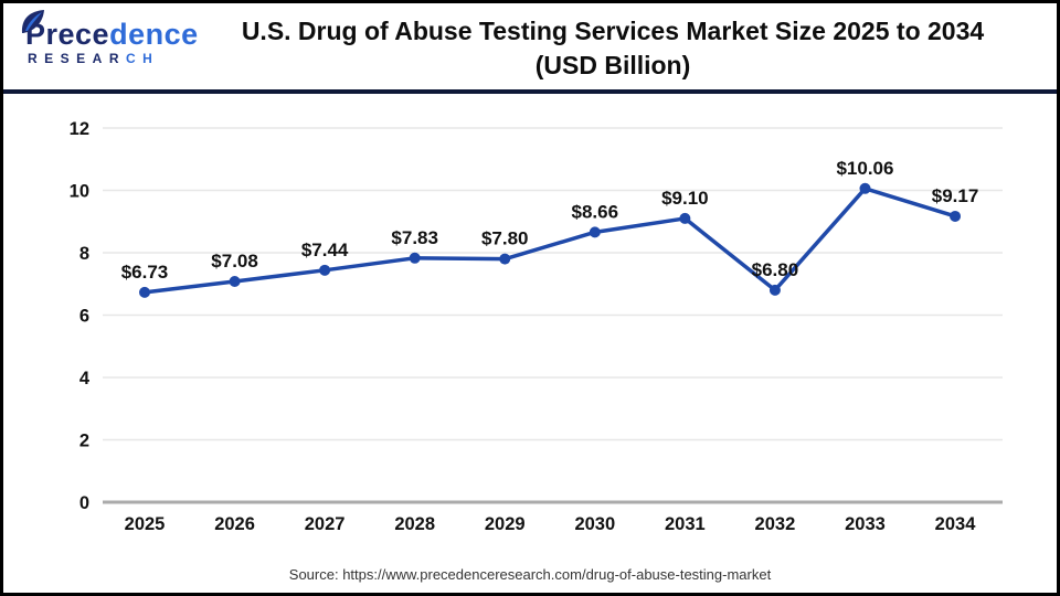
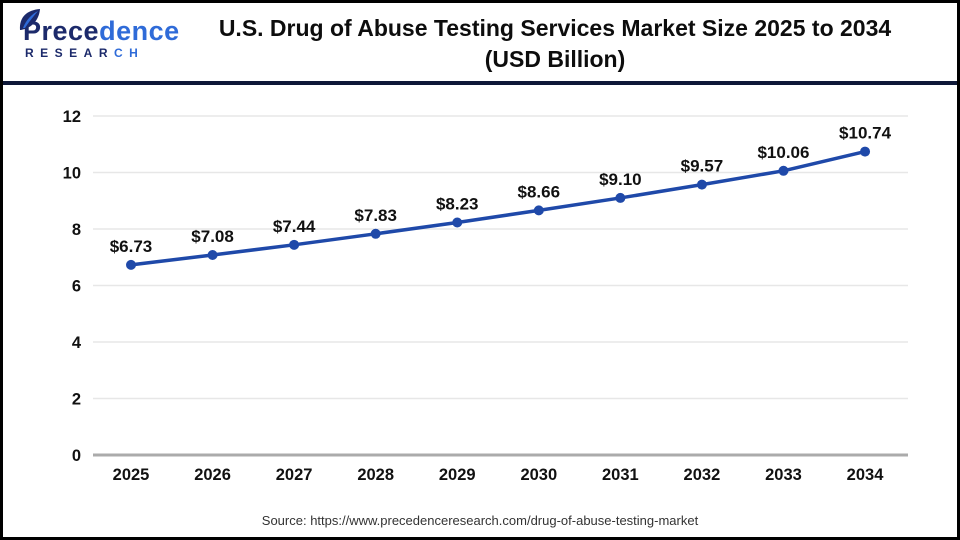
2029: $7.80 -> $8.23
2032: $6.80 -> $9.57
2034: $9.17 -> $10.74
